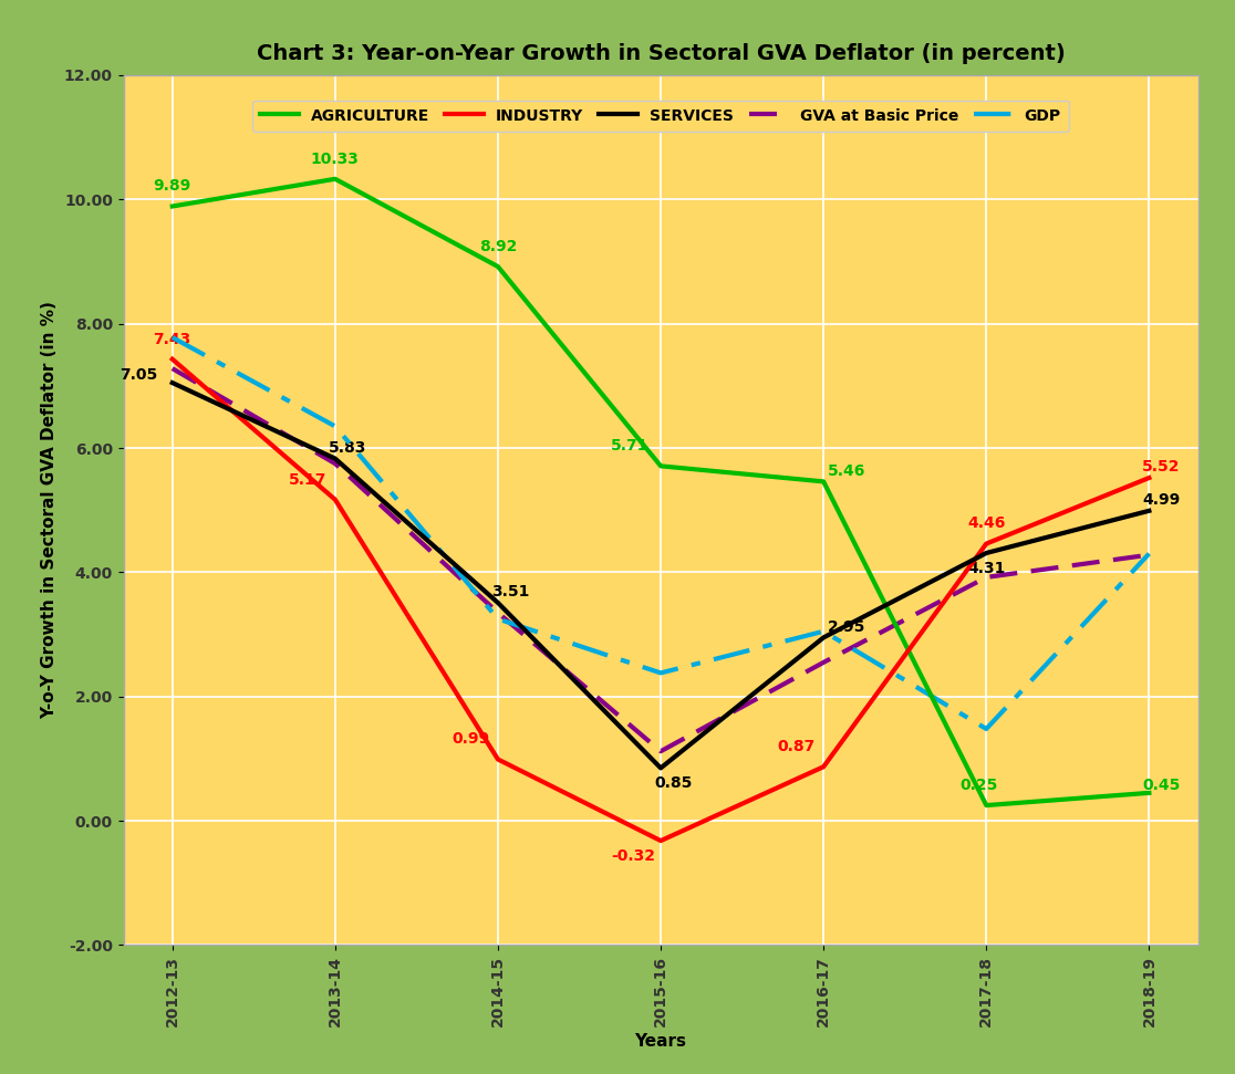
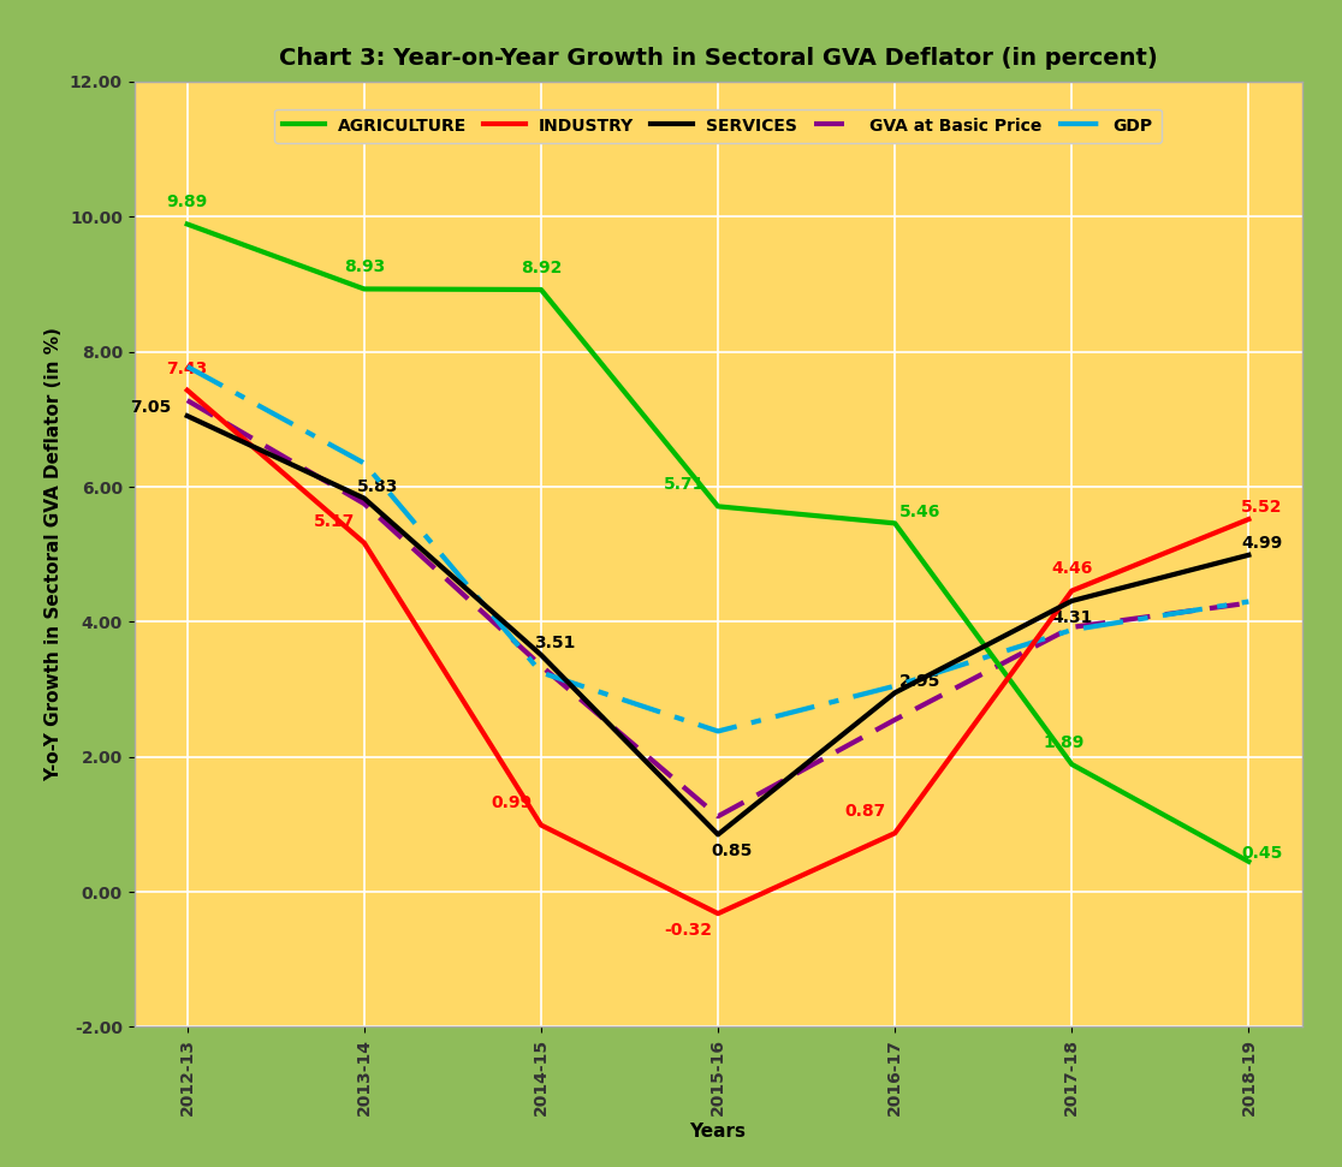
AGRICULTURE/2013-14: 10.33 -> 8.93
AGRICULTURE/2017-18: 0.25 -> 1.89
GDP/2017-18: 1.48 -> 3.88
